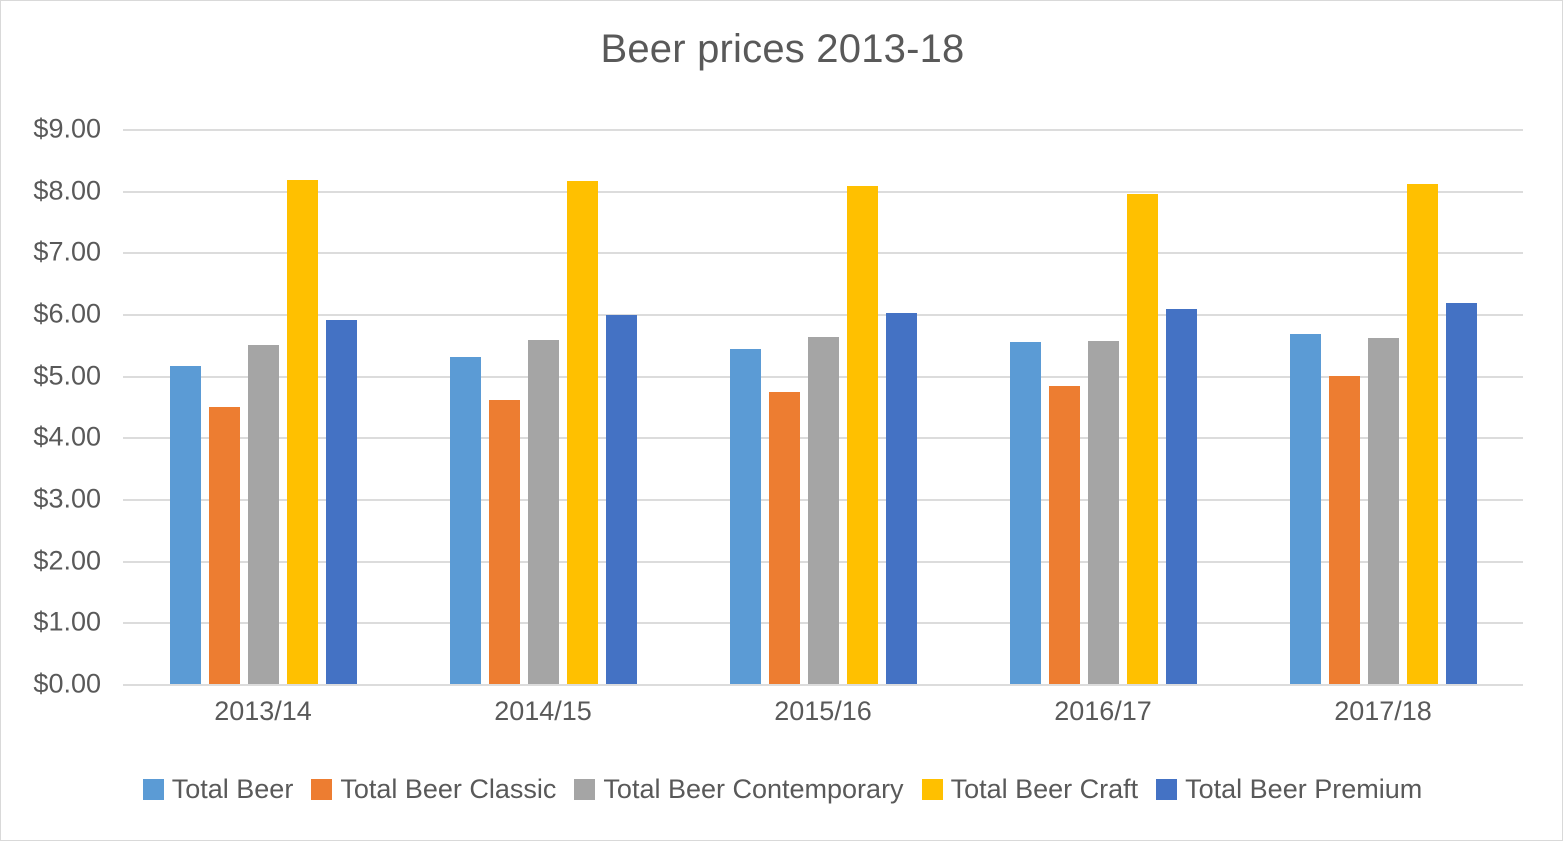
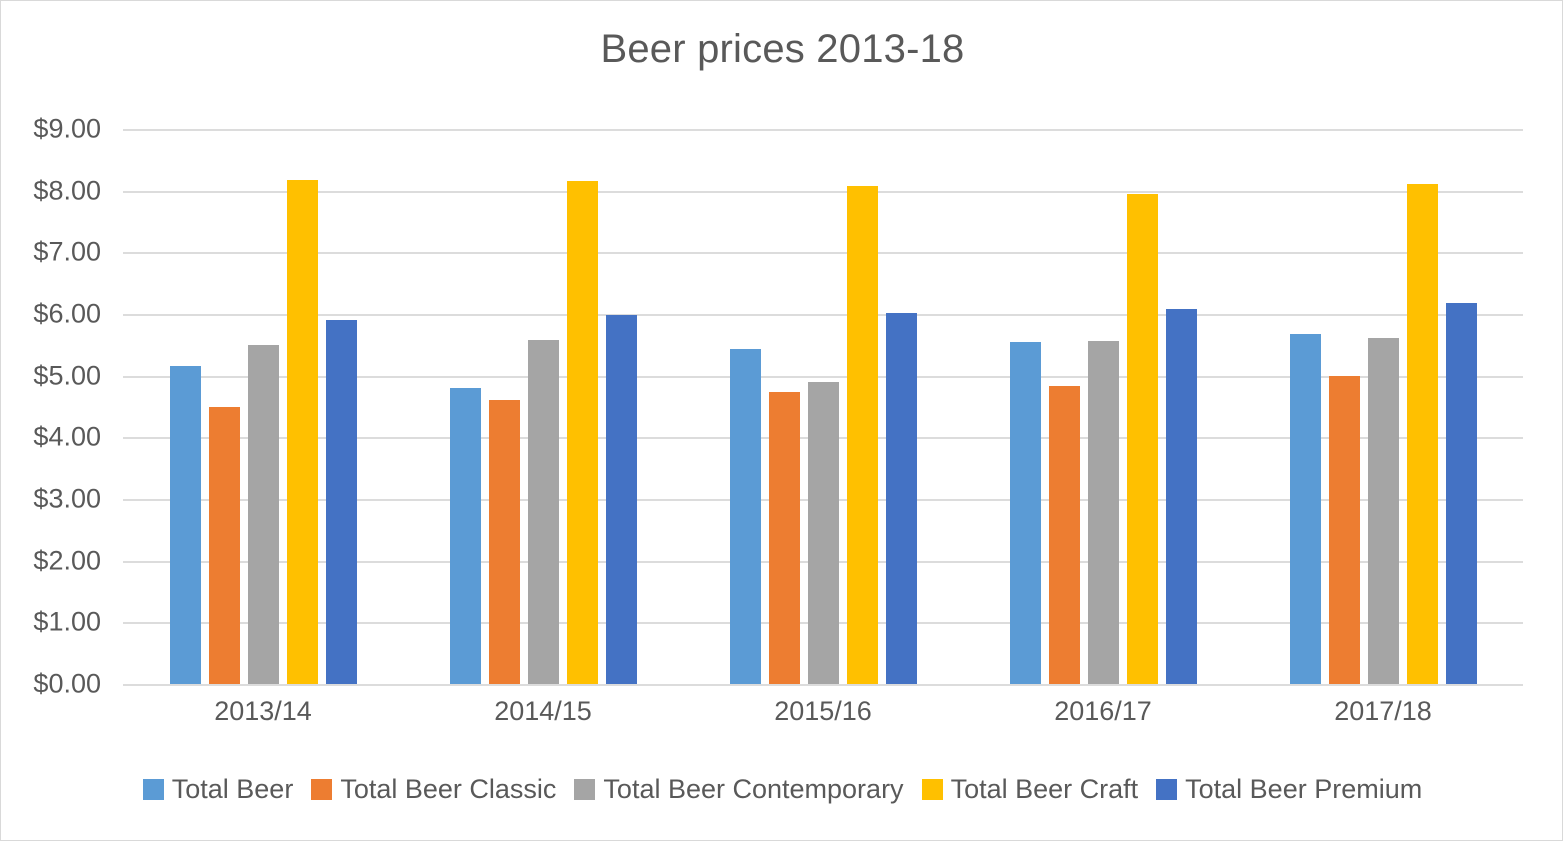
Total Beer/2014/15: $5.3 -> $4.8
Total Beer Contemporary/2015/16: $5.6 -> $4.9
